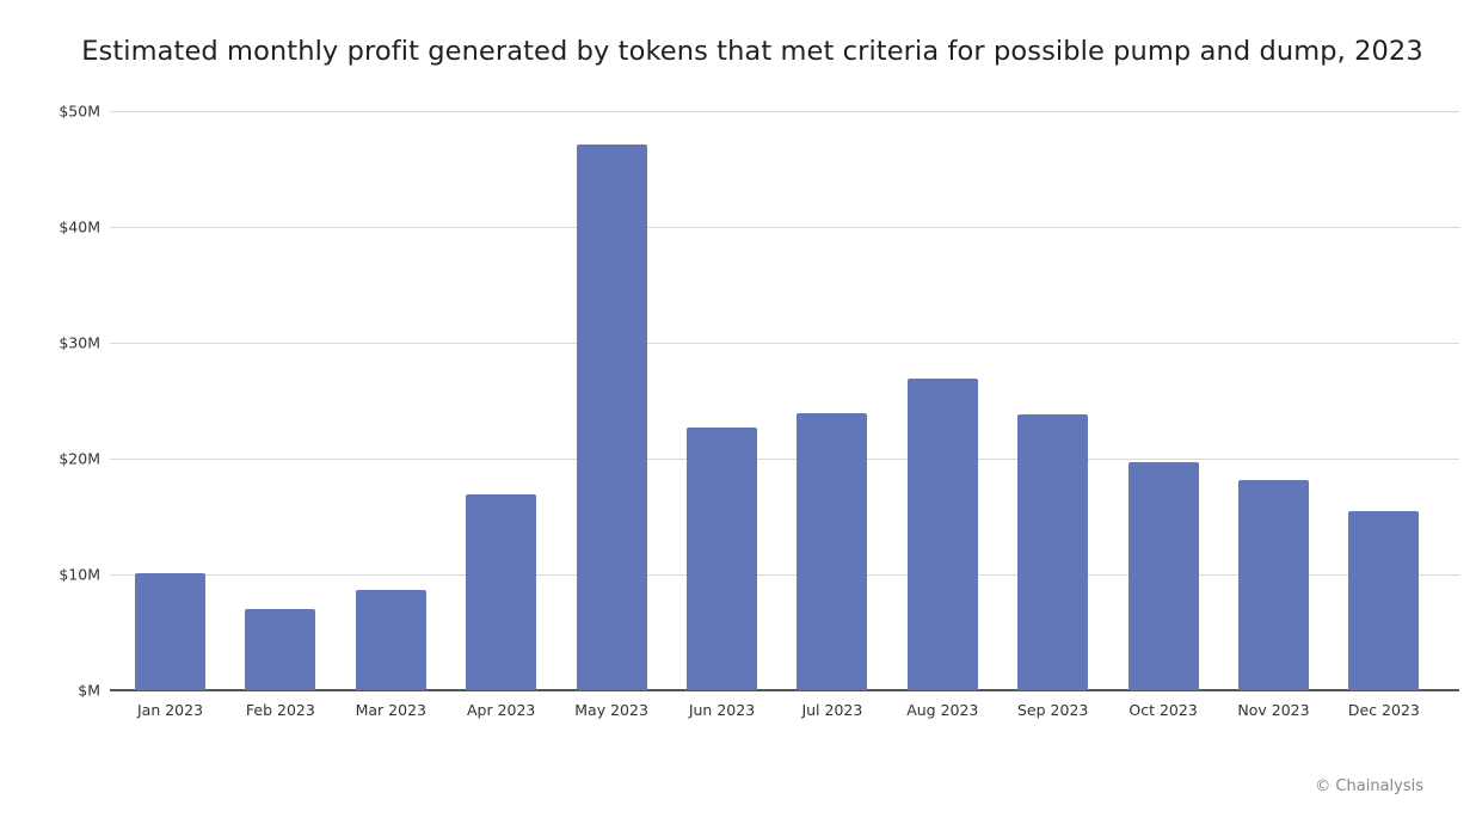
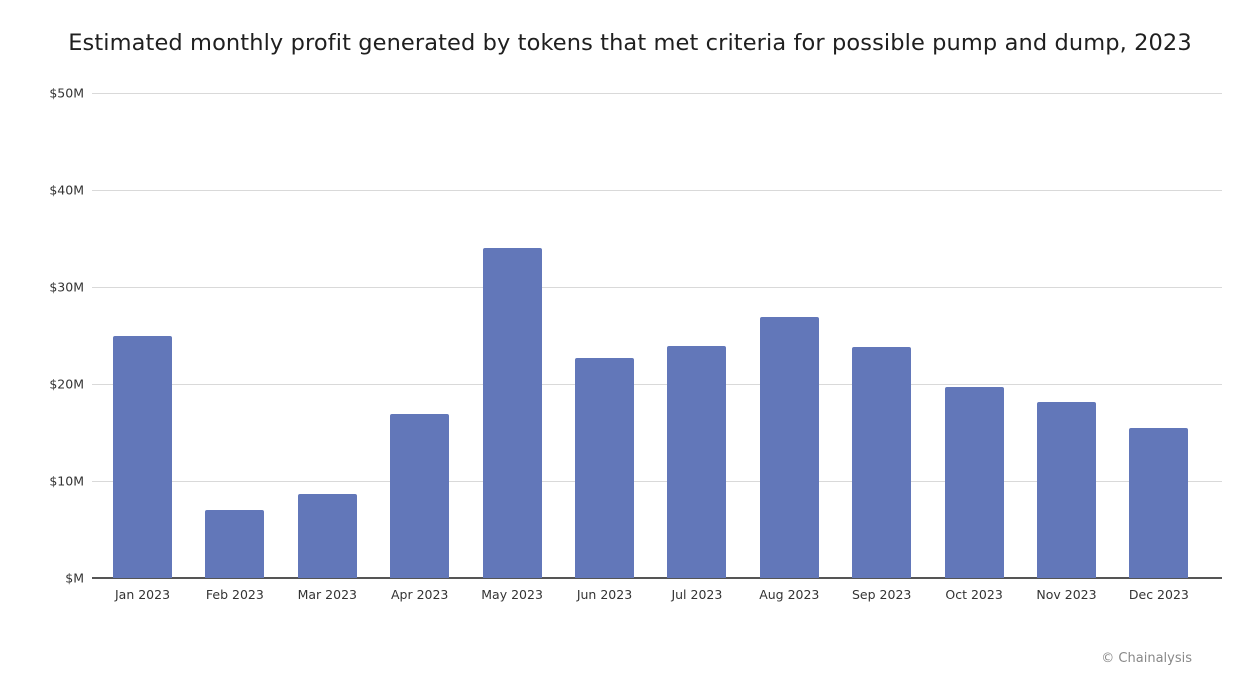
Jan 2023: $10M -> $25M
May 2023: $47M -> $34M
